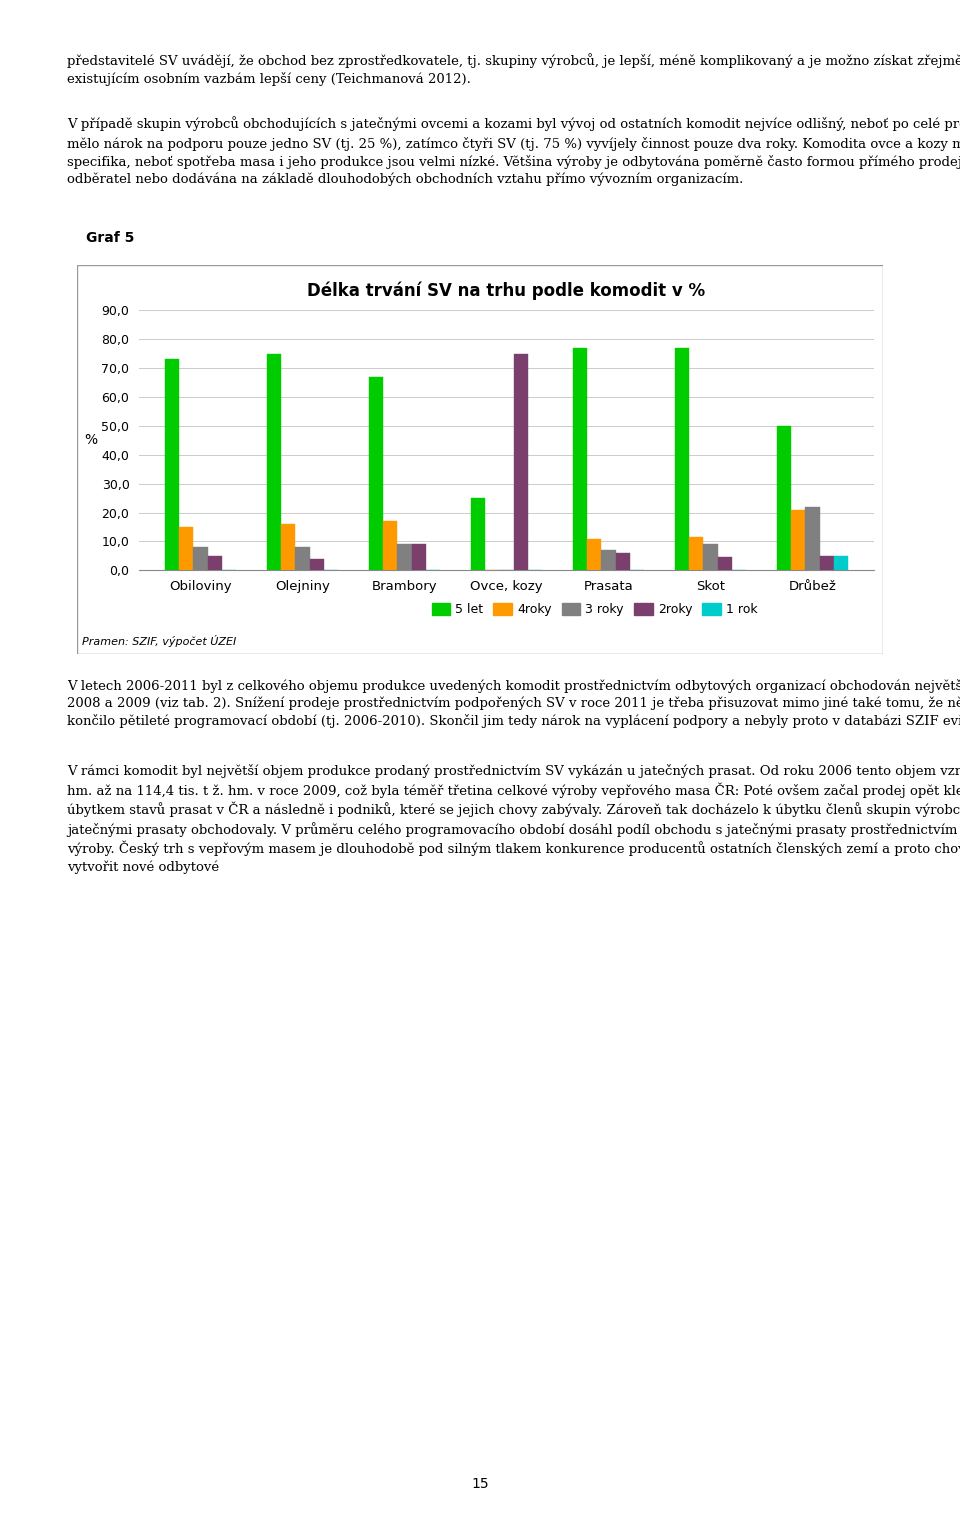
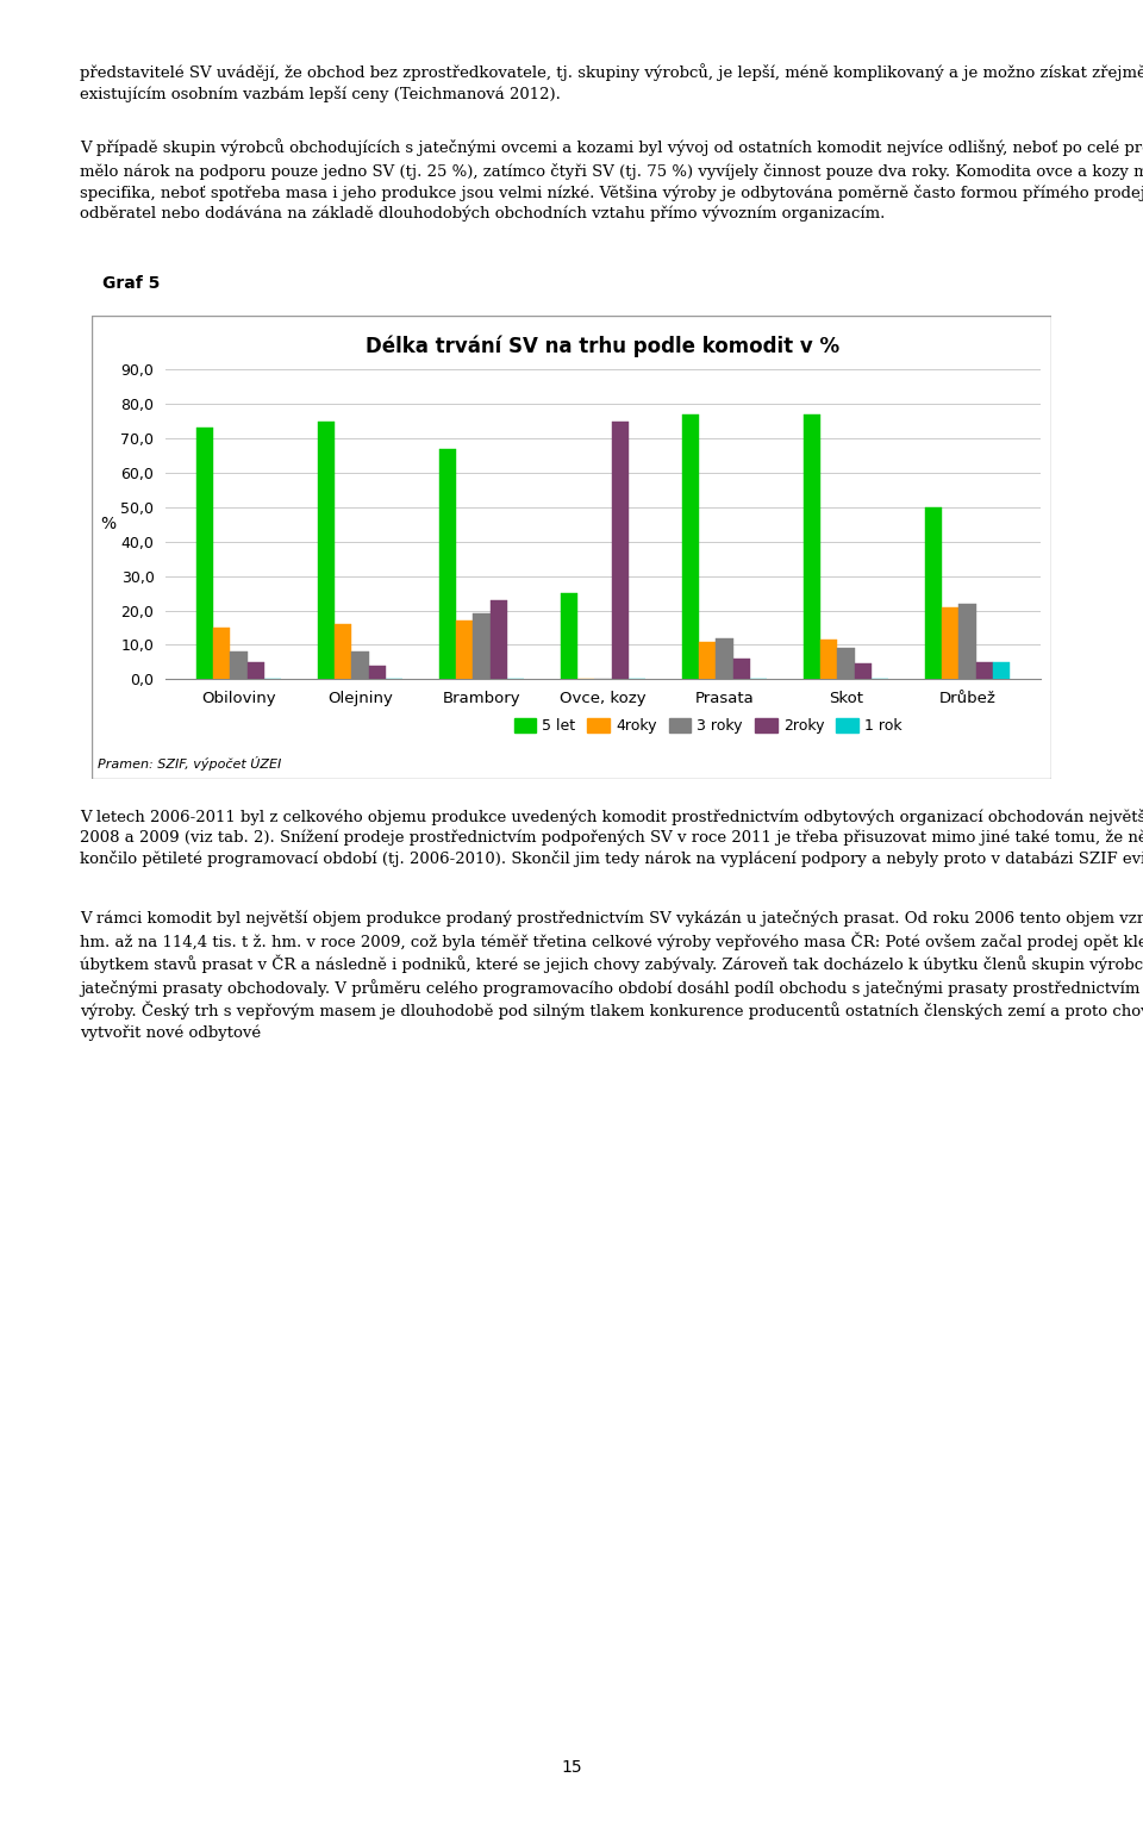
3 roky/Brambory: 9 -> 19
2roky/Brambory: 9,0 -> 23,0
3 roky/Prasata: 7 -> 12
